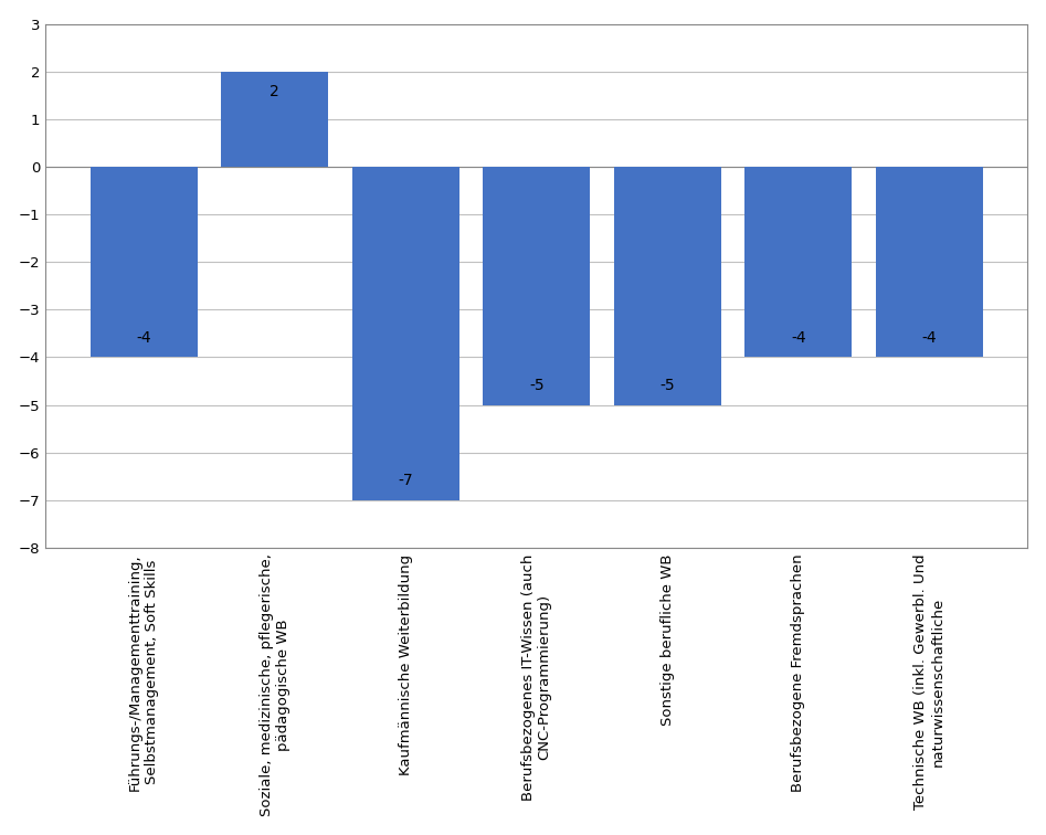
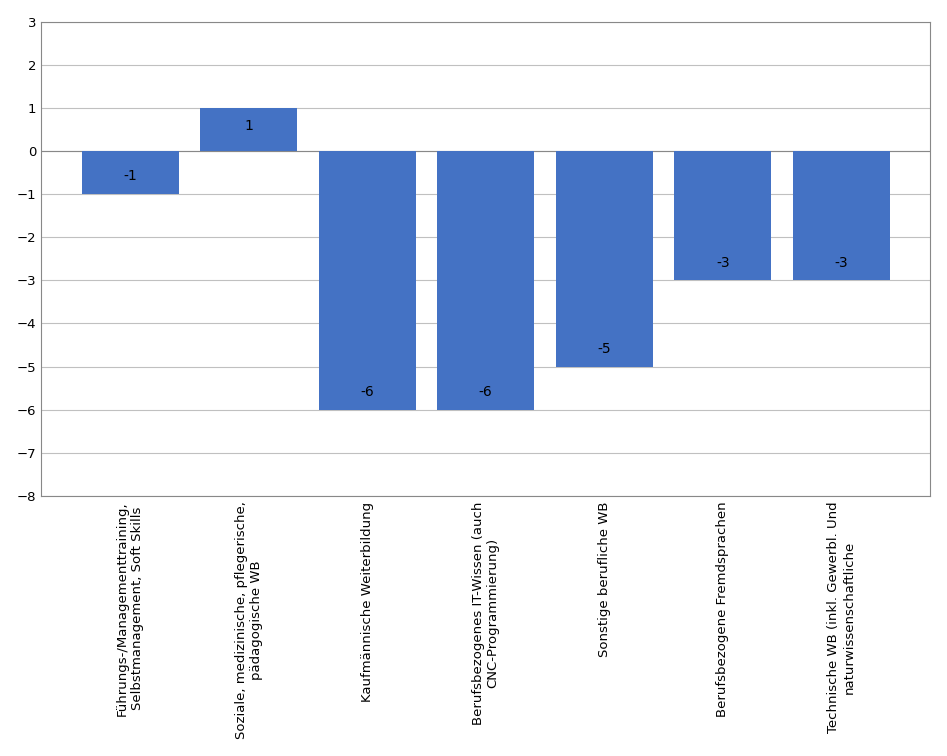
Führungs-/Managementtraining, Selbstmanagement, Soft Skills: -4 -> -1
Soziale, medizinische, pflegerische, pädagogische WB: 2 -> 1
Kaufmännische Weiterbildung: -7 -> -6
Berufsbezogenes IT-Wissen (auch CNC-Programmierung): -5 -> -6
Berufsbezogene Fremdsprachen: -4 -> -3
Technische WB (inkl. Gewerbl. Und naturwissenschaftliche: -4 -> -3
